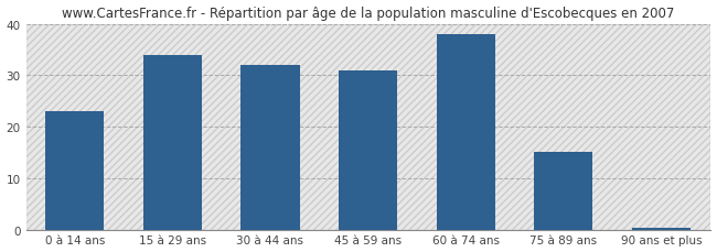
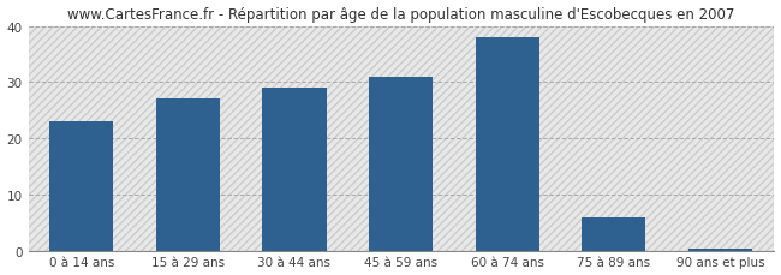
15 à 29 ans: 34.0 -> 27.0
30 à 44 ans: 32.0 -> 29.0
75 à 89 ans: 15.0 -> 6.0
